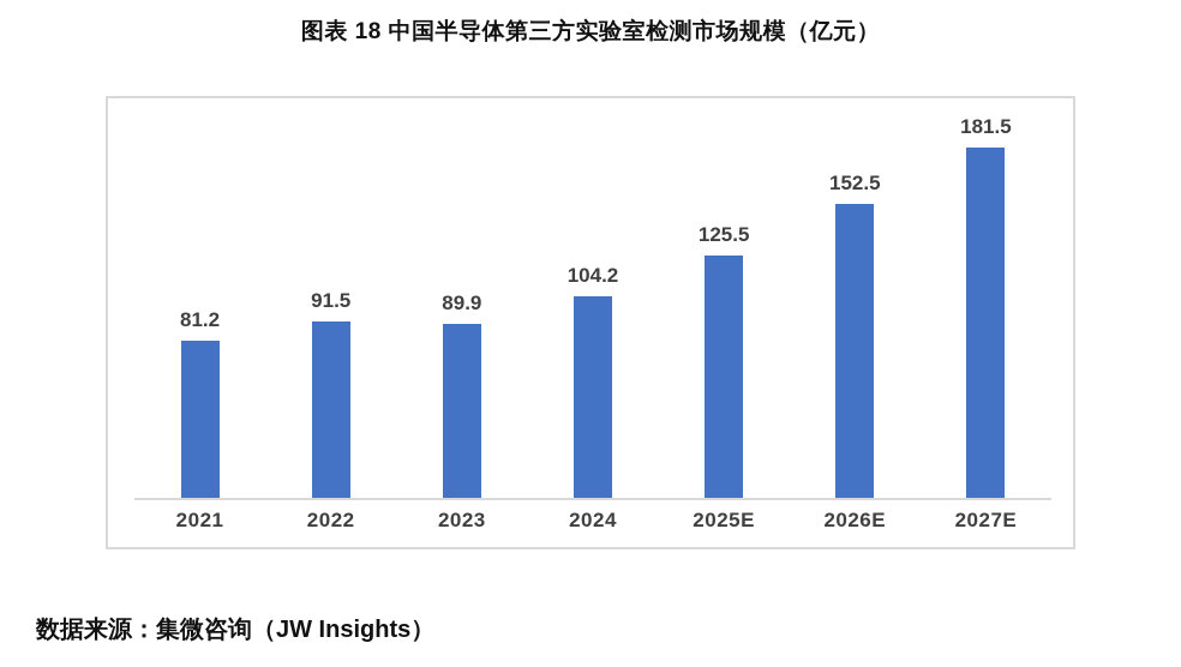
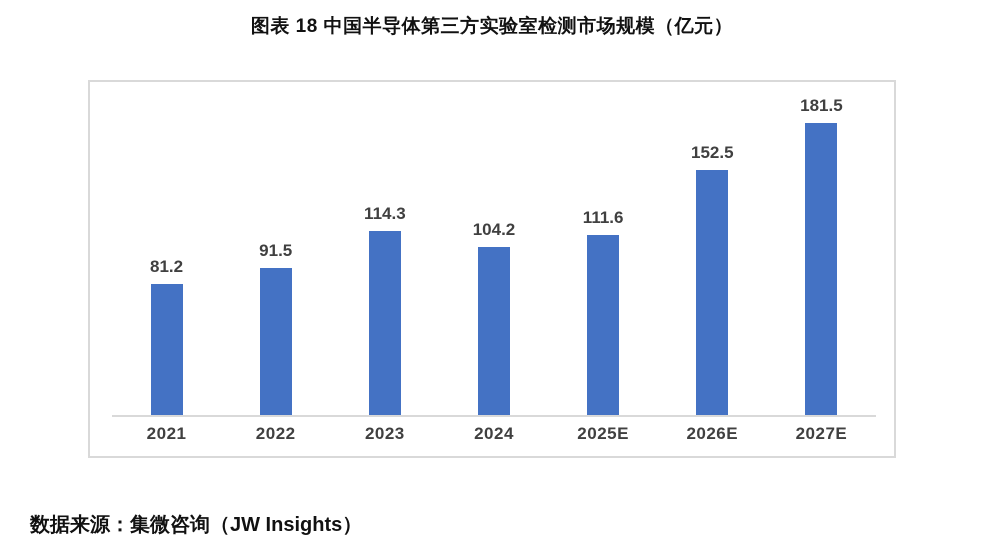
2023: 89.9 -> 114.3
2025E: 125.5 -> 111.6
